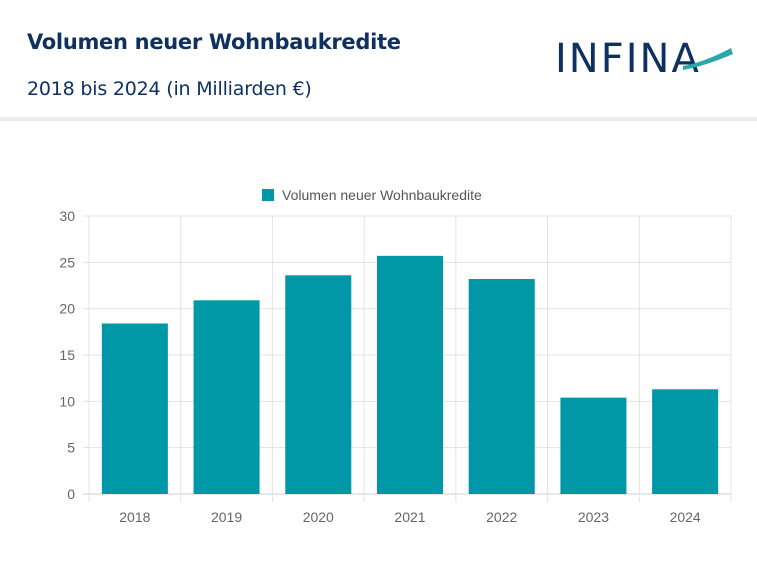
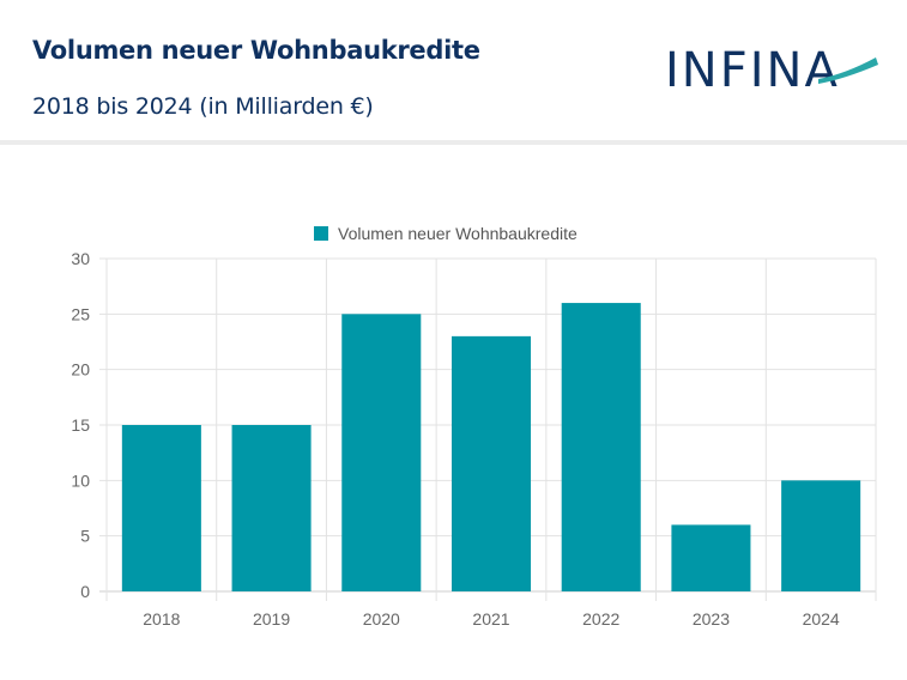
2018: 18 -> 15
2019: 21 -> 15
2020: 24 -> 25
2021: 26 -> 23
2022: 23 -> 26
2023: 10 -> 6
2024: 11 -> 10
